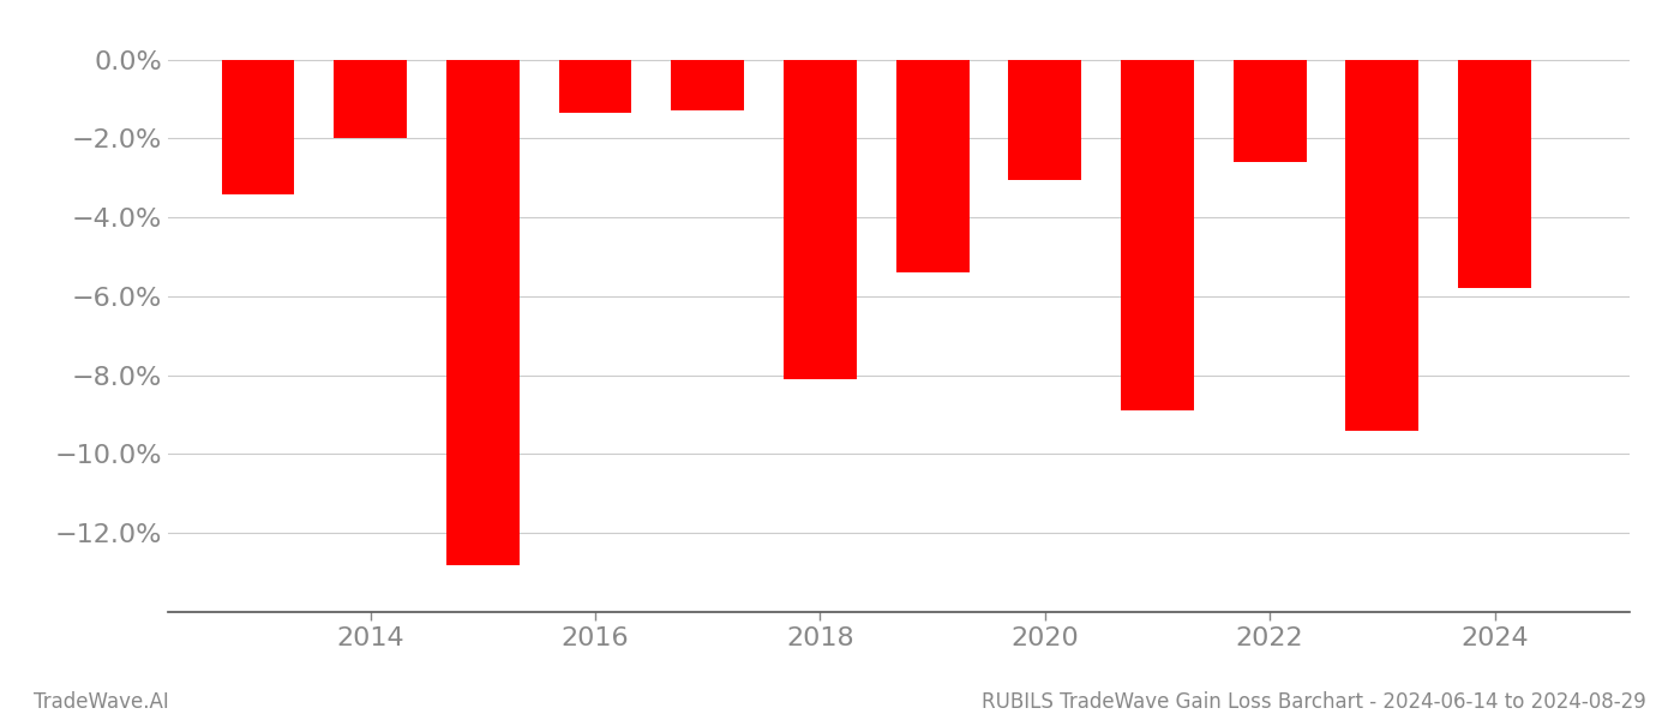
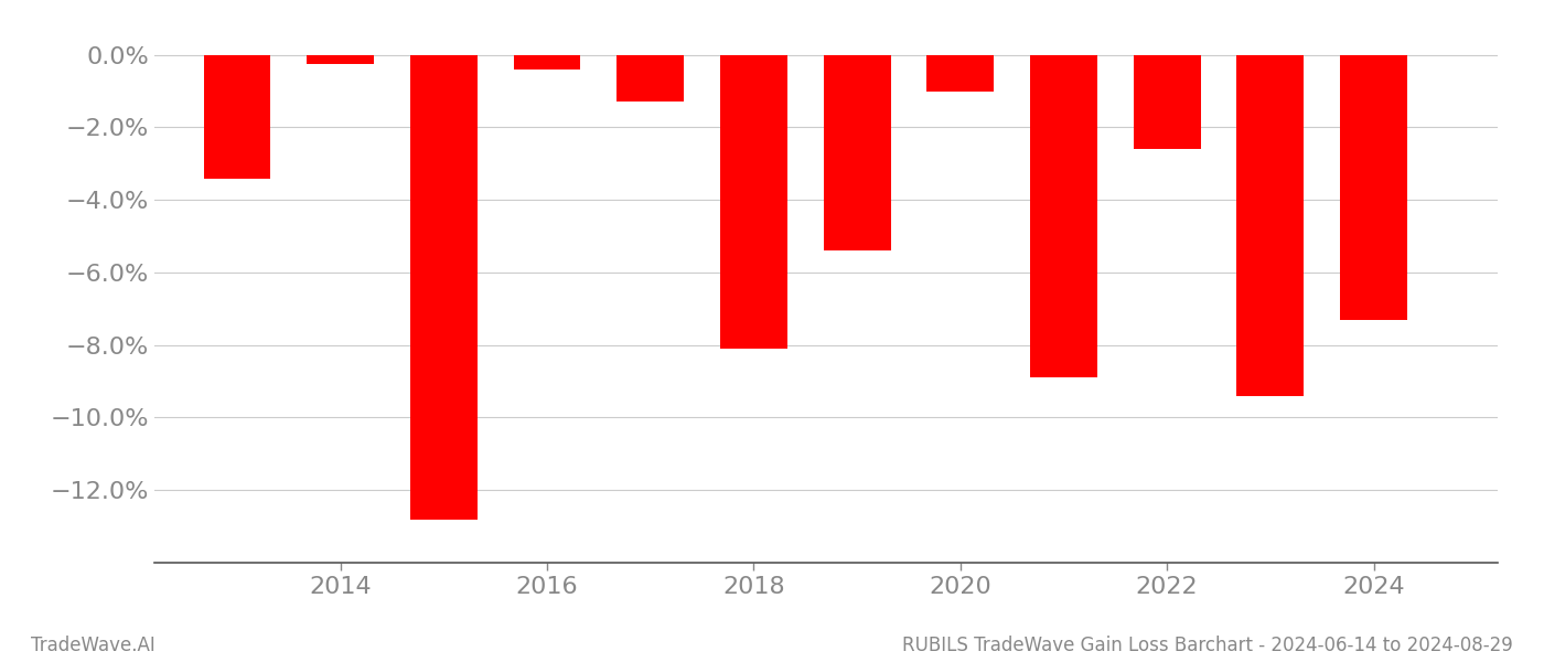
2014: -2.00% -> -0.25%
2016: -1.35% -> -0.40%
2020: -3.05% -> -1.00%
2024: -5.80% -> -7.30%
